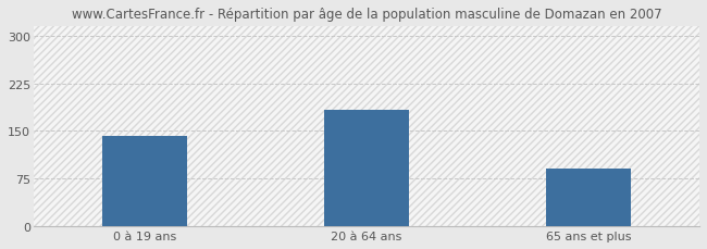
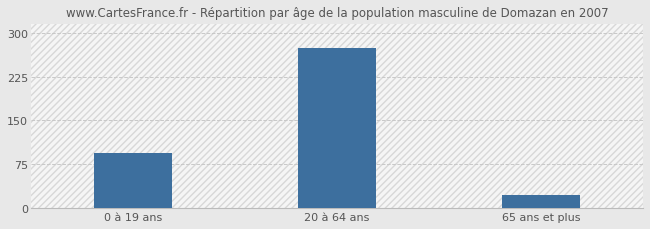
0 à 19 ans: 142 -> 95
20 à 64 ans: 184 -> 275
65 ans et plus: 90 -> 22
